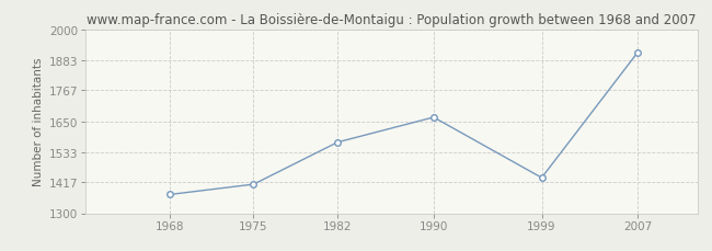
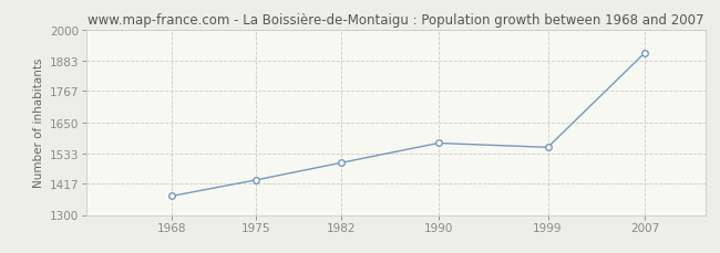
1975: 1410 -> 1432
1982: 1570 -> 1497
1990: 1665 -> 1571
1999: 1435 -> 1555
